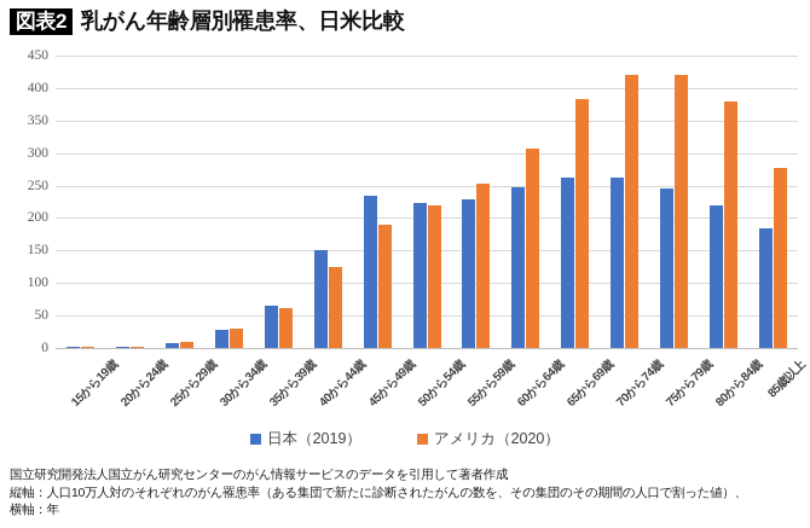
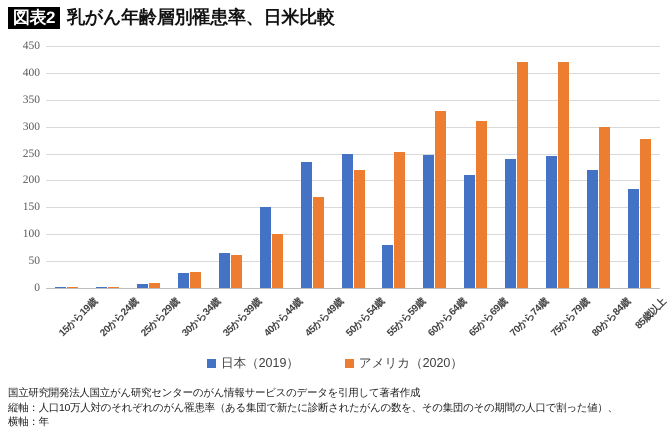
アメリカ（2020）/40から44歳: 120 -> 100
アメリカ（2020）/45から49歳: 190 -> 170
日本（2019）/50から54歳: 220 -> 250
日本（2019）/55から59歳: 230 -> 80
アメリカ（2020）/60から64歳: 310 -> 330
日本（2019）/65から69歳: 260 -> 210
アメリカ（2020）/65から69歳: 380 -> 310
日本（2019）/70から74歳: 260 -> 240
アメリカ（2020）/80から84歳: 380 -> 300
